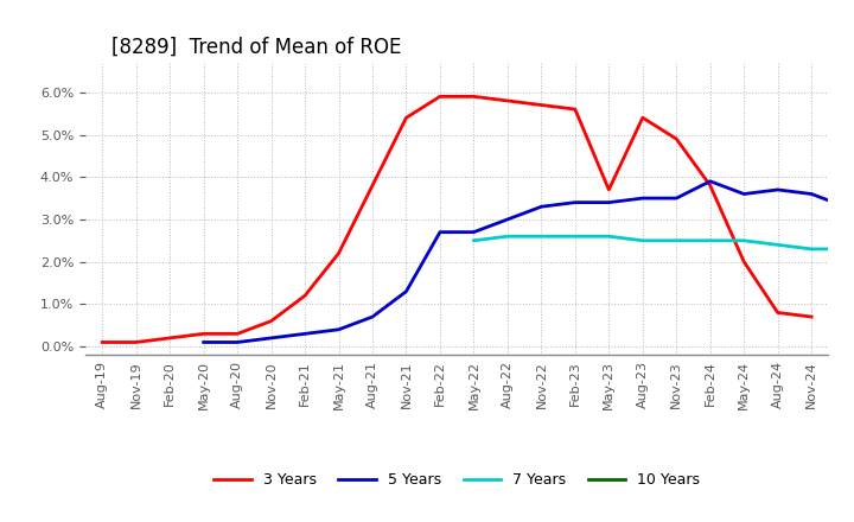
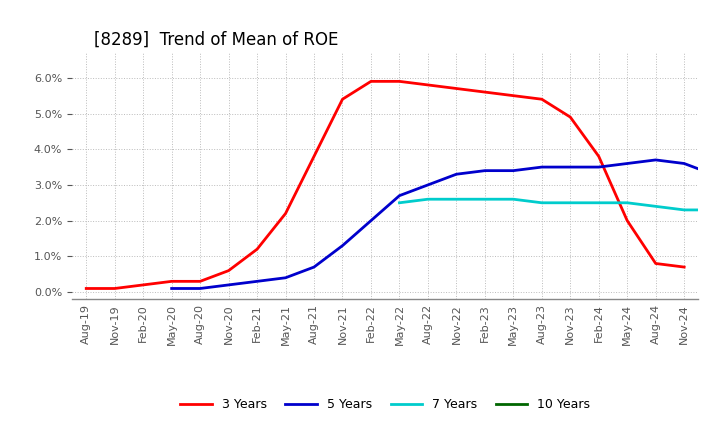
5 Years/Feb-22: 2.7% -> 2.0%
3 Years/May-23: 3.7% -> 5.5%
5 Years/Feb-24: 3.9% -> 3.5%
